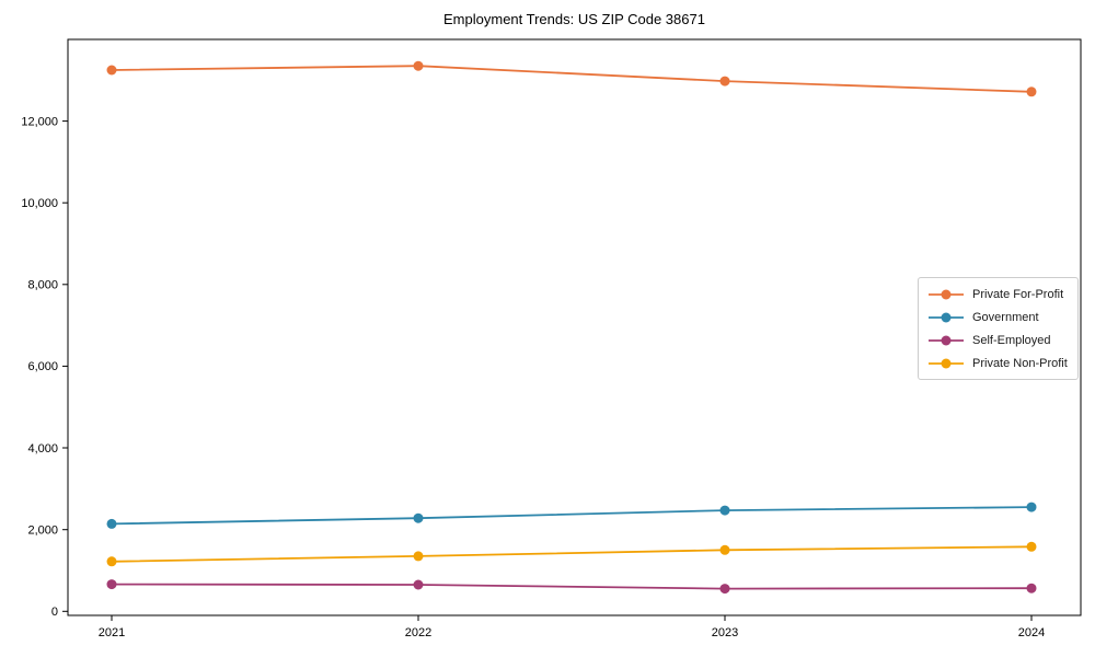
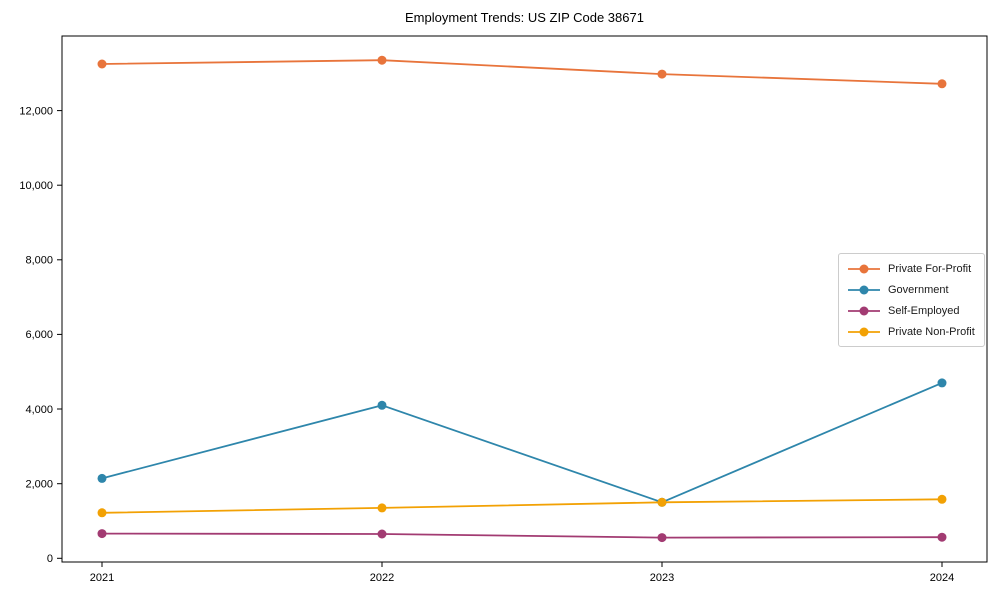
Government/2022: 2300 -> 4100
Government/2023: 2500 -> 1500
Government/2024: 2600 -> 4700
